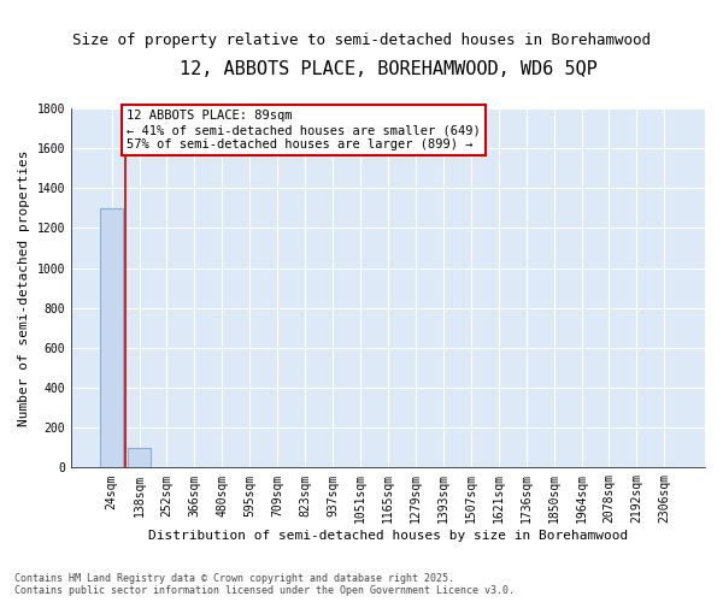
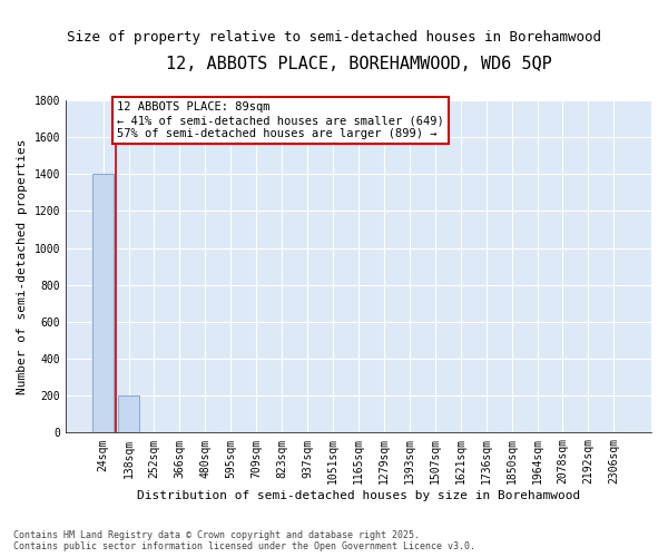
24sqm: 1300 -> 1400
138sqm: 100 -> 200
